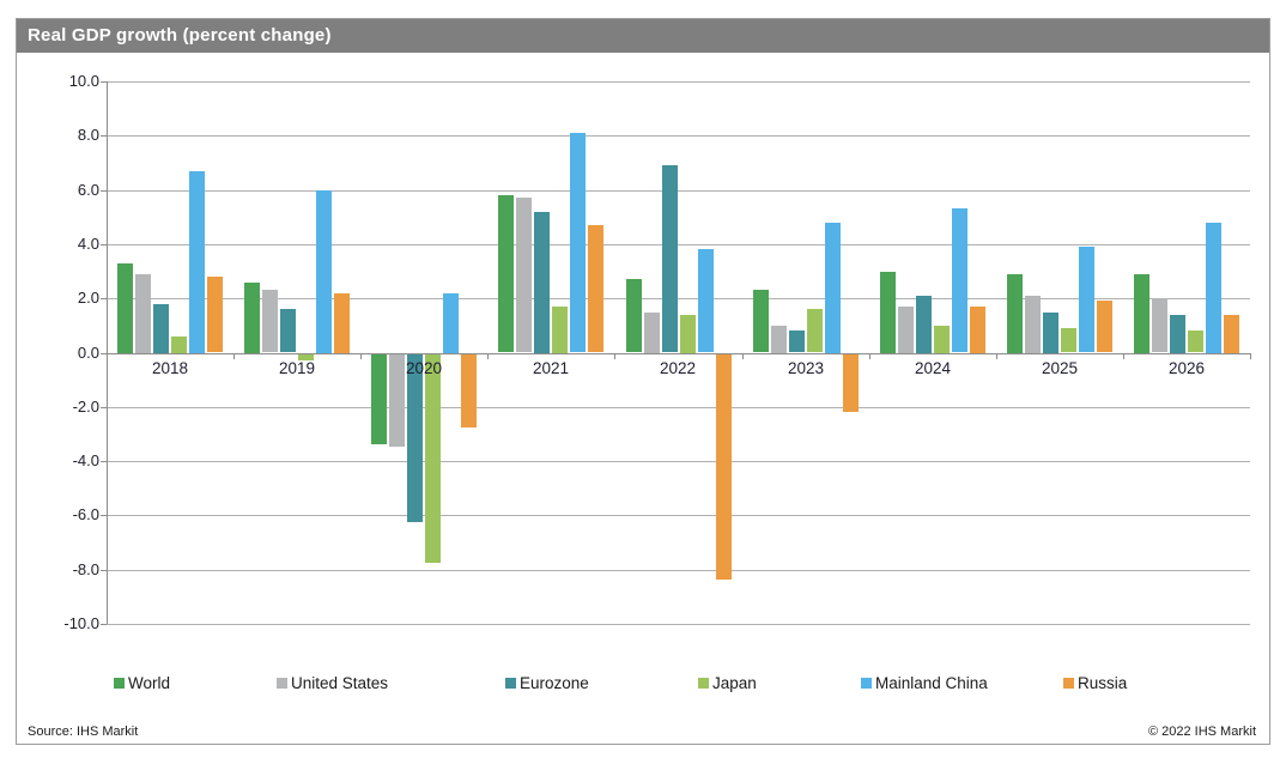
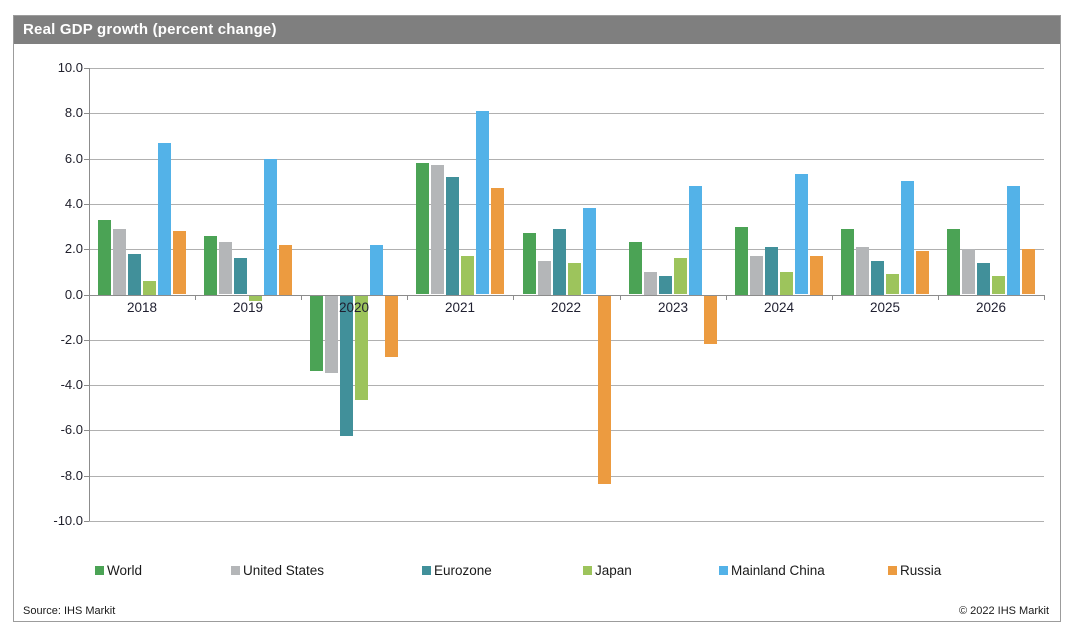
Japan/2020: -7.7 -> -4.6
Eurozone/2022: 6.9 -> 2.9
Mainland China/2025: 3.9 -> 5.0
Russia/2026: 1.4 -> 2.0
